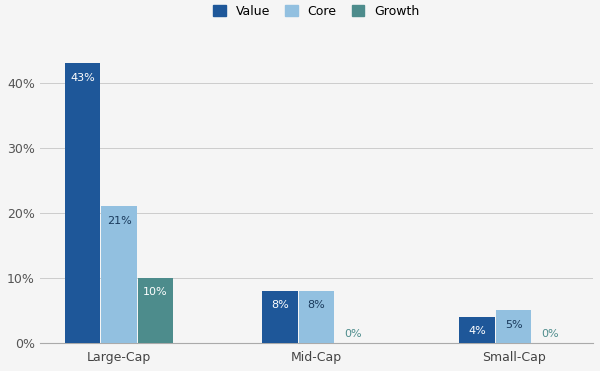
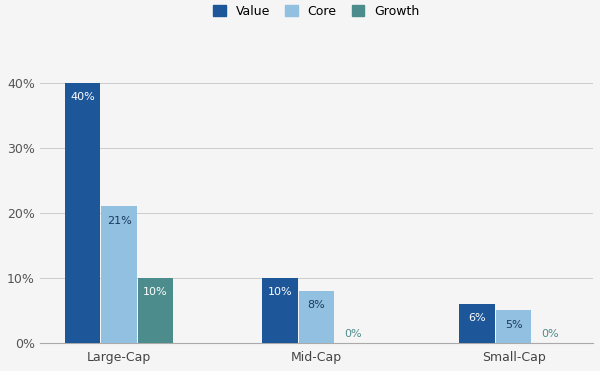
Value/Large-Cap: 43% -> 40%
Value/Mid-Cap: 8% -> 10%
Value/Small-Cap: 4% -> 6%
